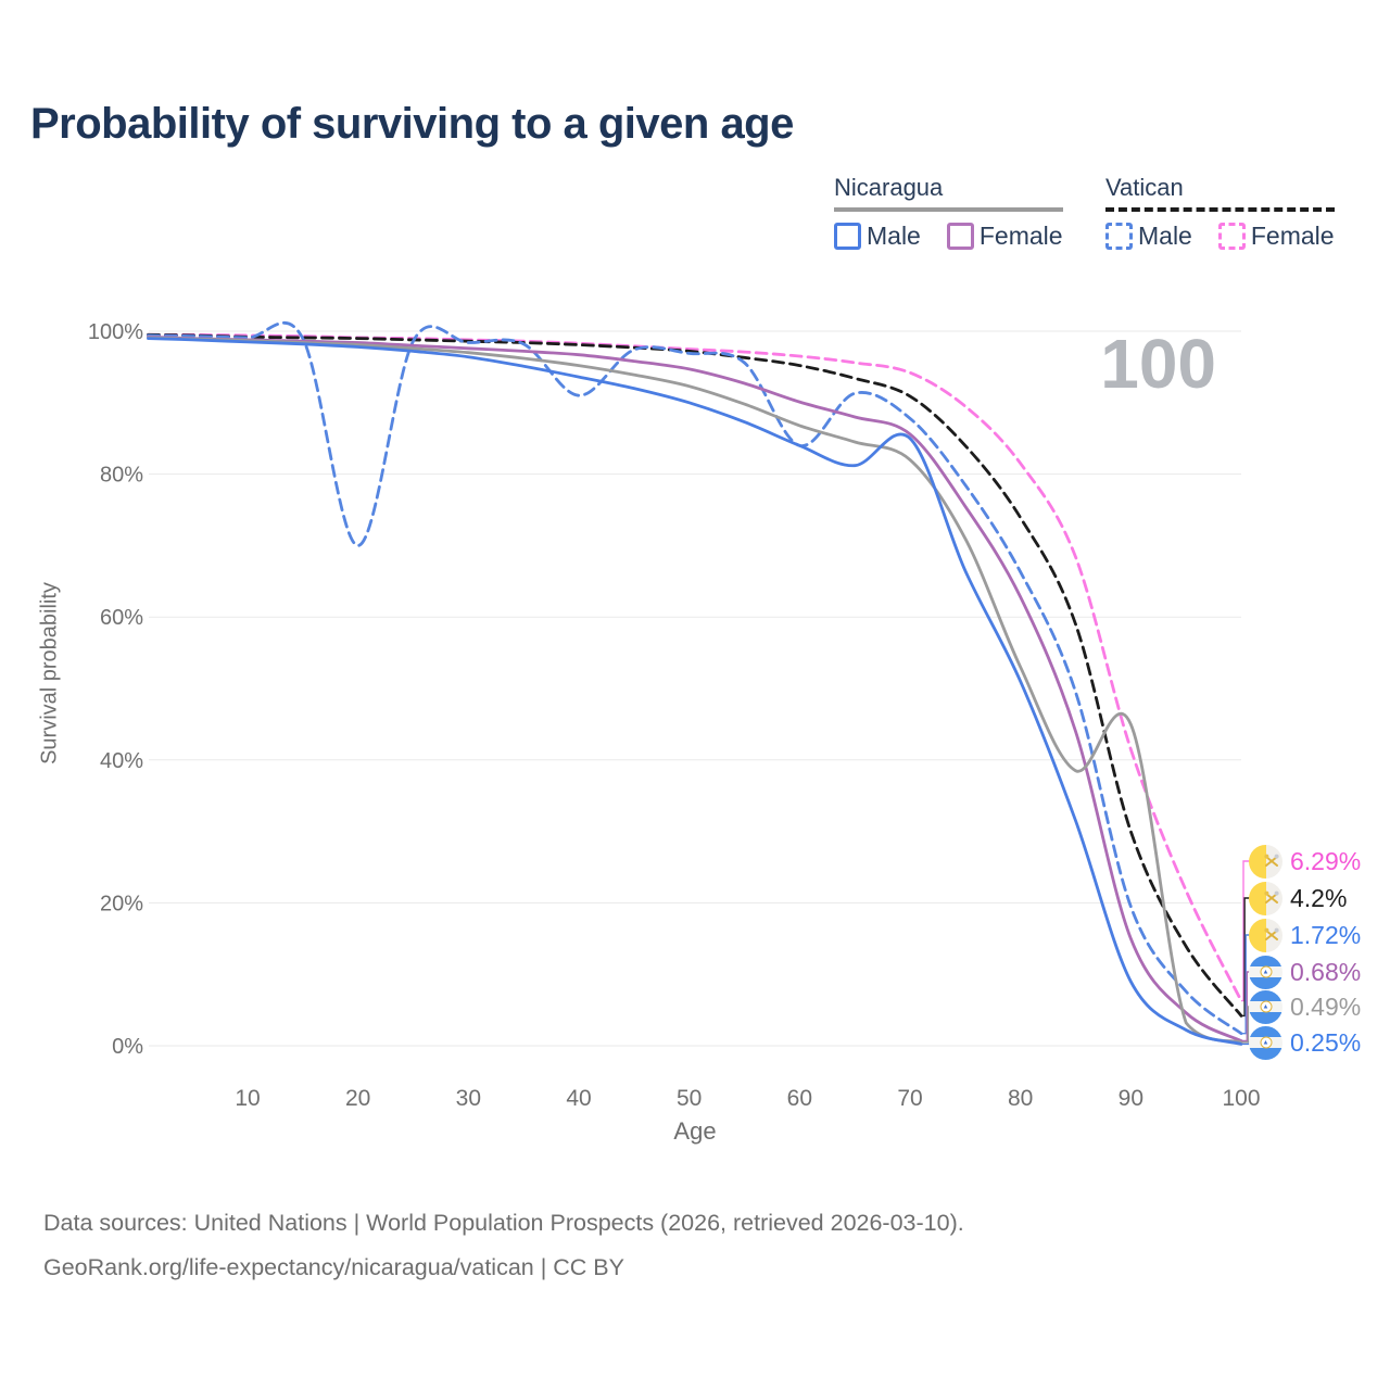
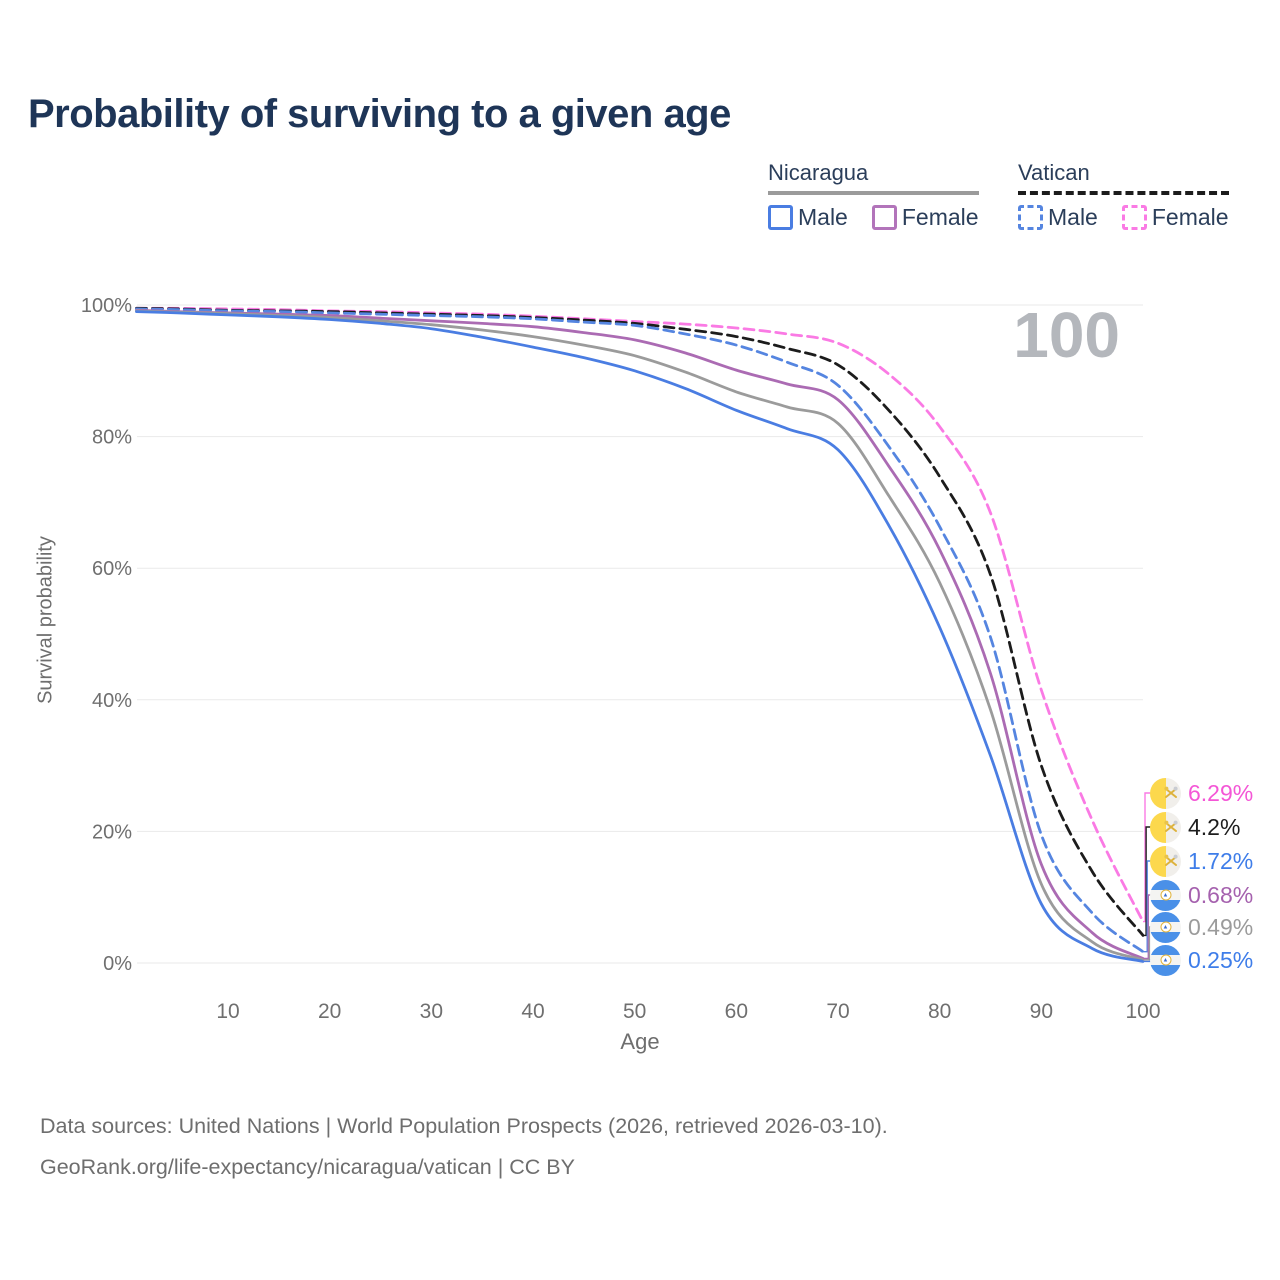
Vatican Male/20: 70% -> 99%
Vatican Male/40: 91% -> 98%
Vatican Male/60: 84% -> 94%
Nicaragua Male/70: 85% -> 78%
Nicaragua/80: 53% -> 58%
Nicaragua/90: 45% -> 12%
